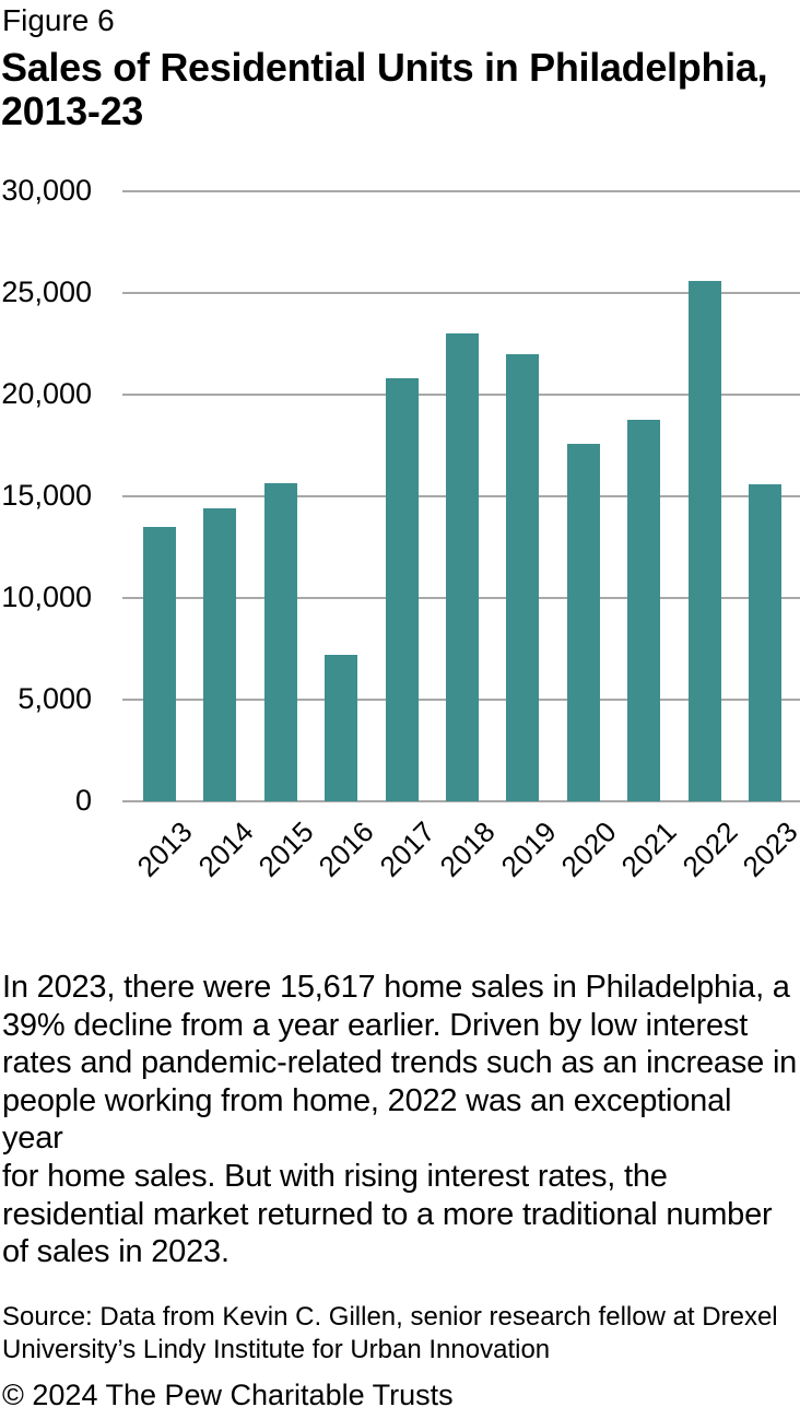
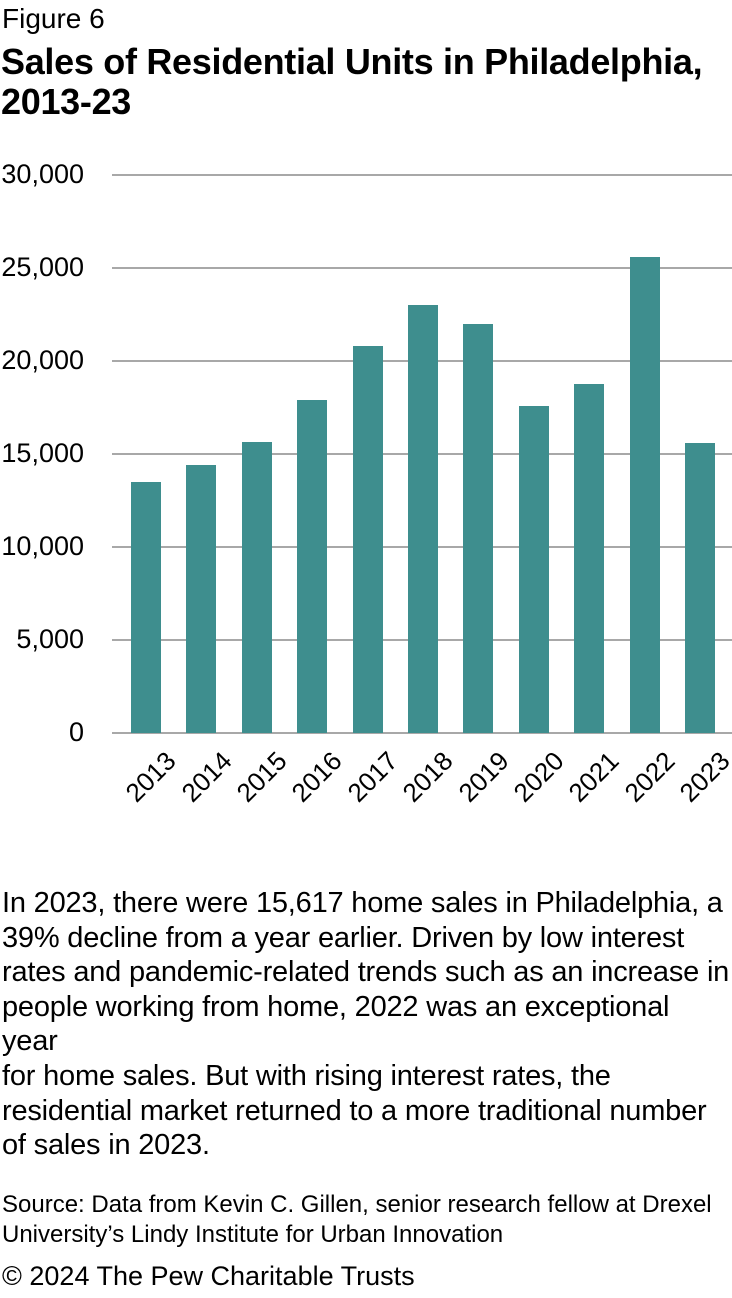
2016: 7200 -> 17900
